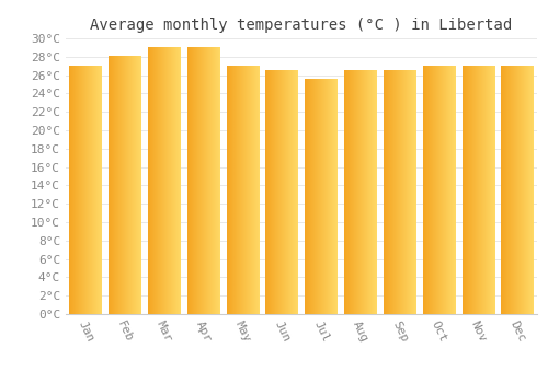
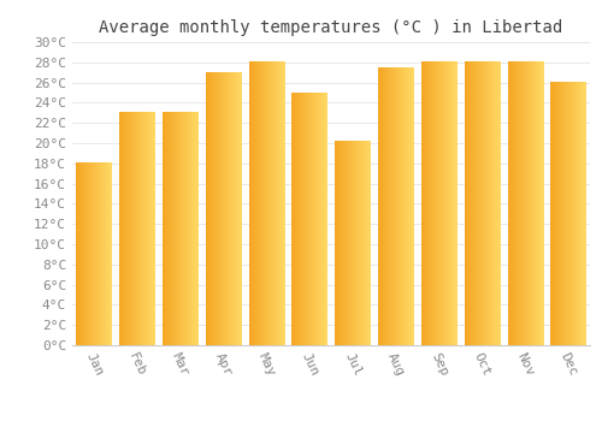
Jan: 27.0°C -> 18.0°C
Feb: 28.0°C -> 23.0°C
Mar: 29.0°C -> 23.0°C
Apr: 29.0°C -> 27.0°C
May: 27.0°C -> 28.0°C
Jun: 26.5°C -> 25.0°C
Jul: 25.5°C -> 20.2°C
Aug: 26.5°C -> 27.4°C
Sep: 26.5°C -> 28.0°C
Oct: 27.0°C -> 28.0°C
Nov: 27.0°C -> 28.0°C
Dec: 27.0°C -> 26.0°C
